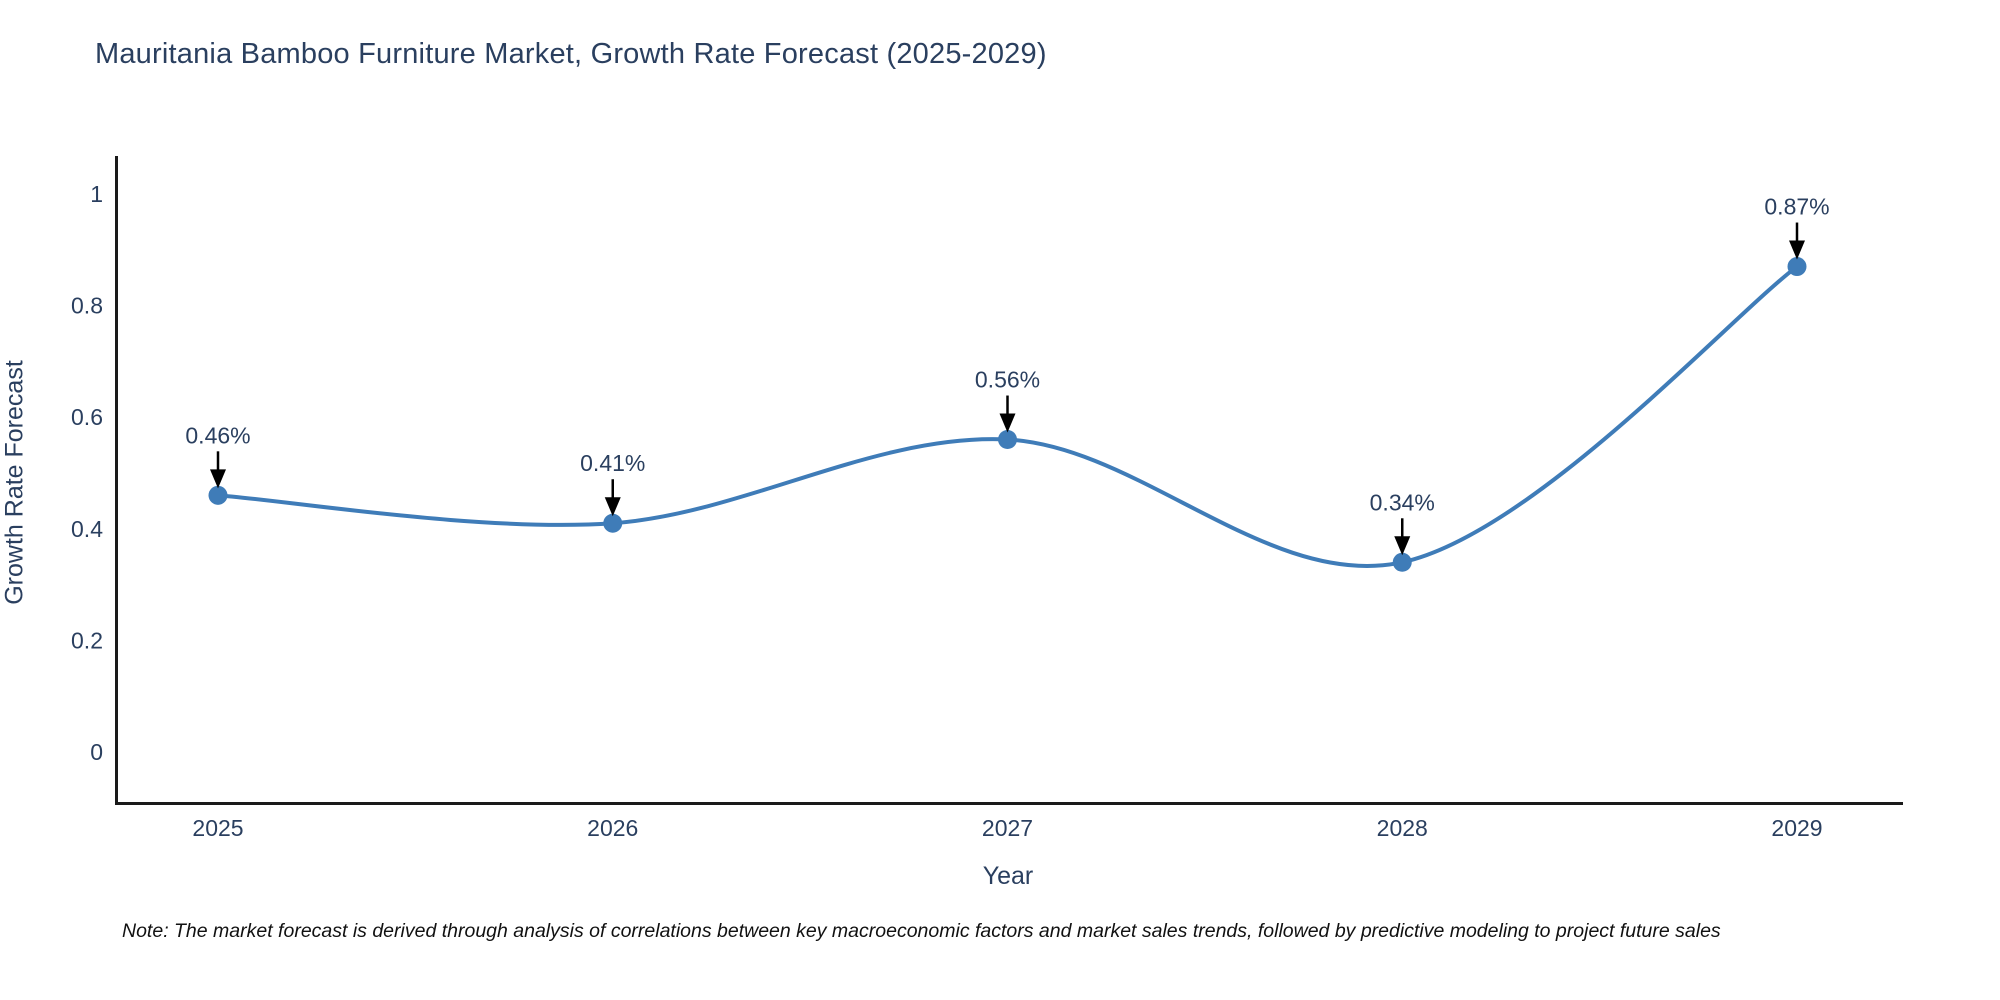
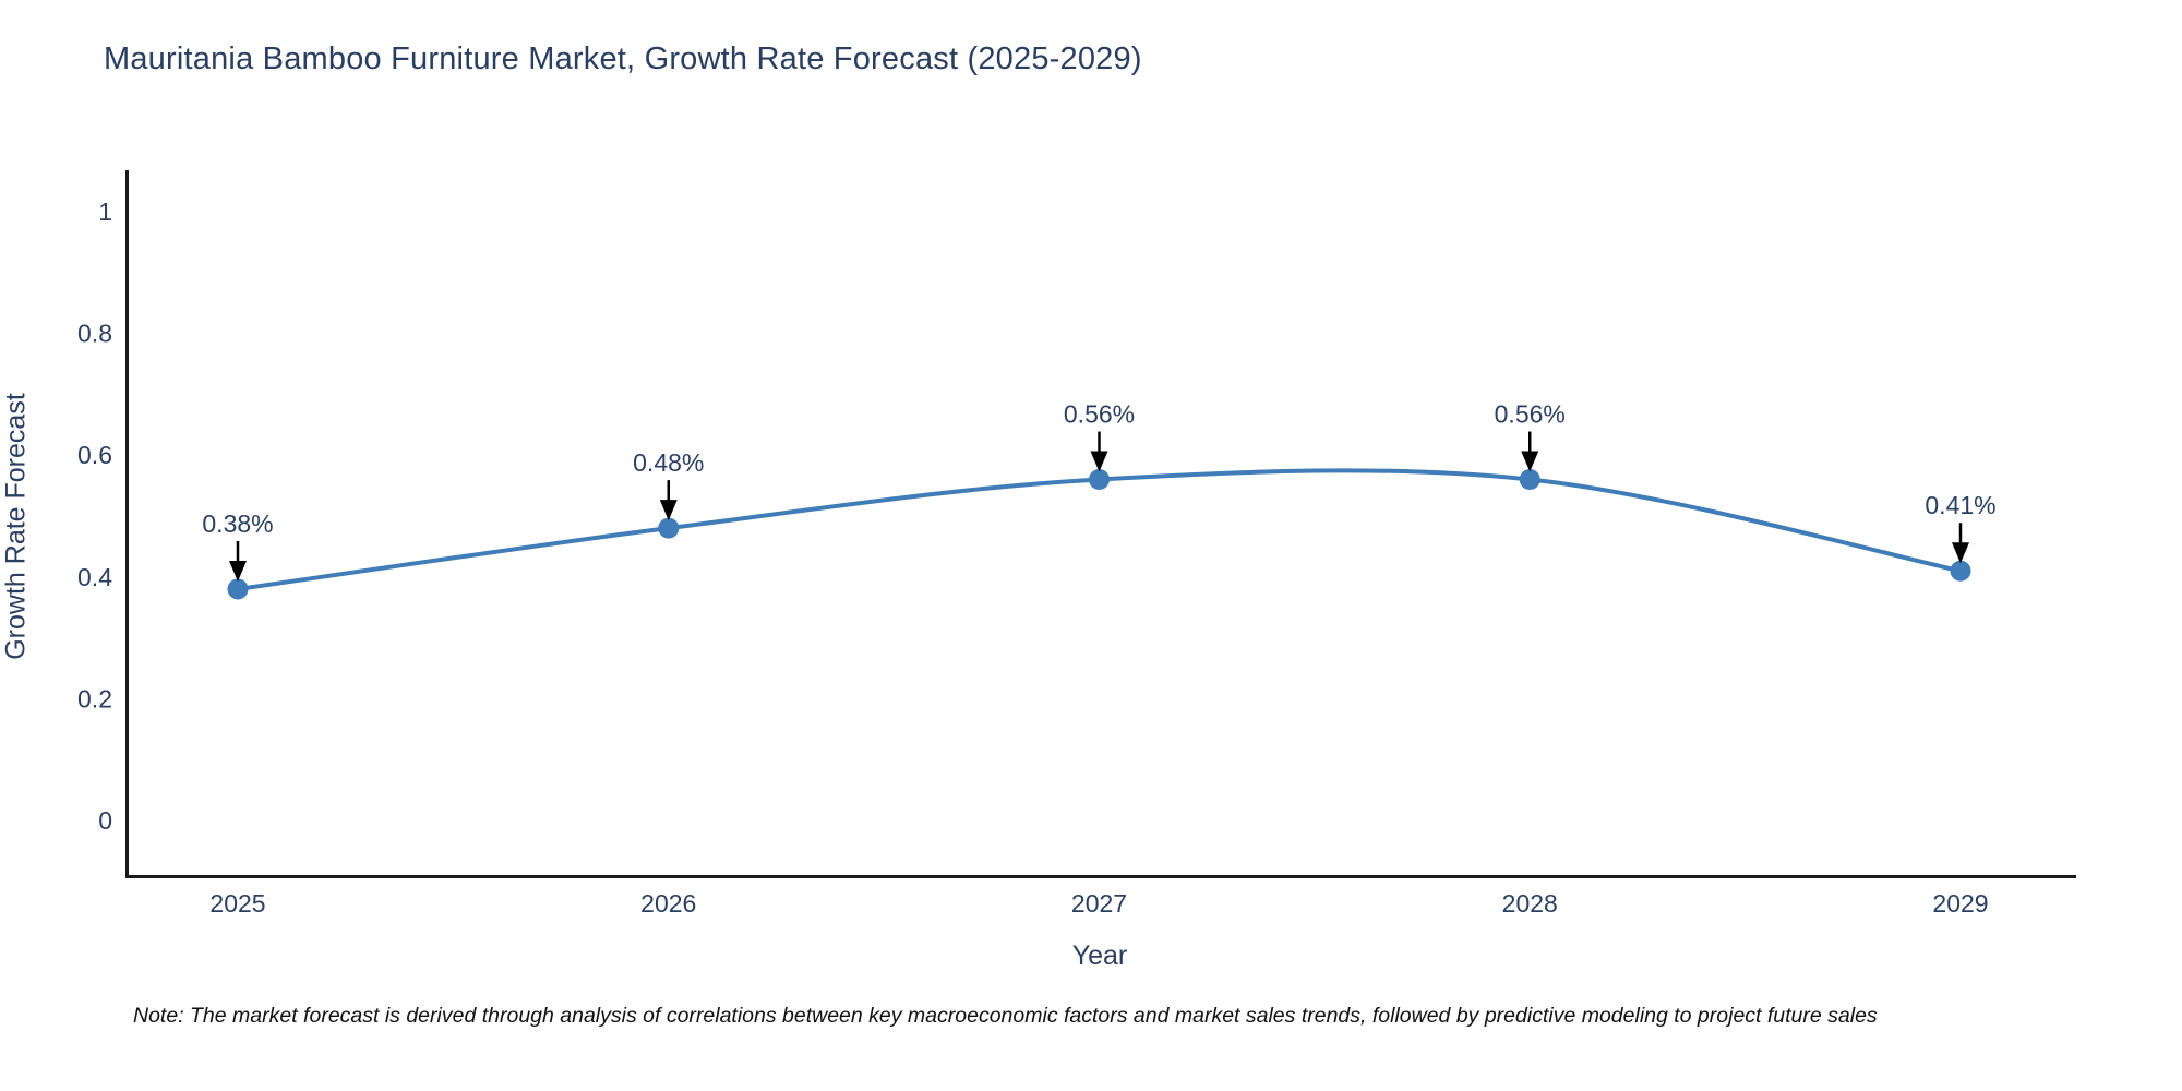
2025: 0.46% -> 0.38%
2026: 0.41% -> 0.48%
2028: 0.34% -> 0.56%
2029: 0.87% -> 0.41%
